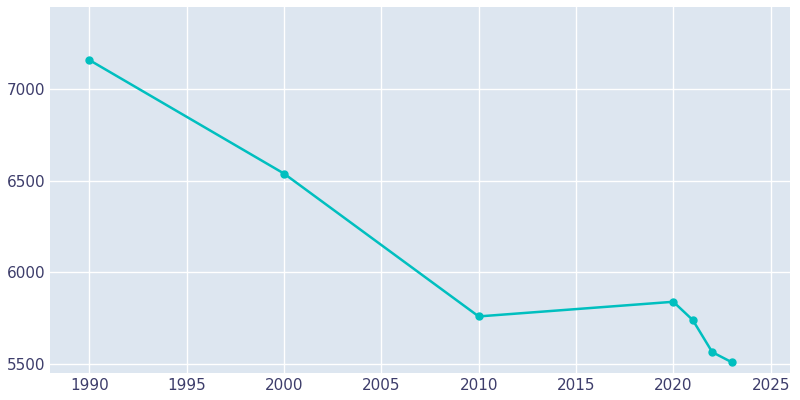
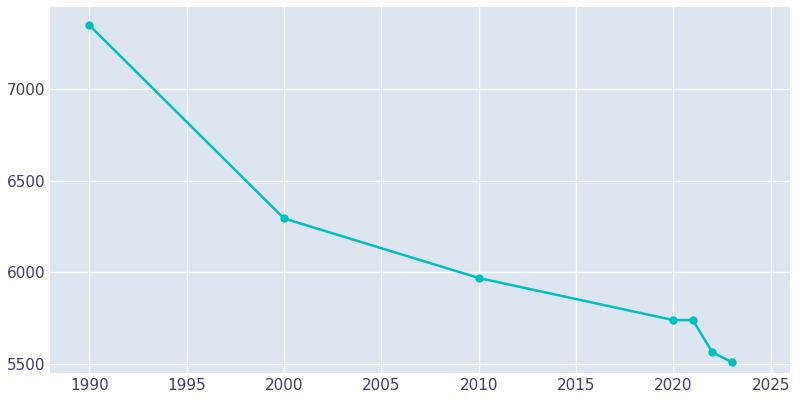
1990: 7160 -> 7350
2000: 6540 -> 6300
2010: 5760 -> 5970
2020: 5840 -> 5740
